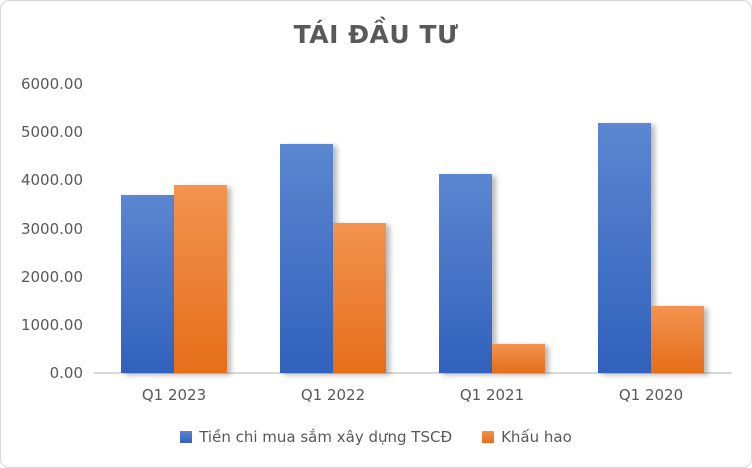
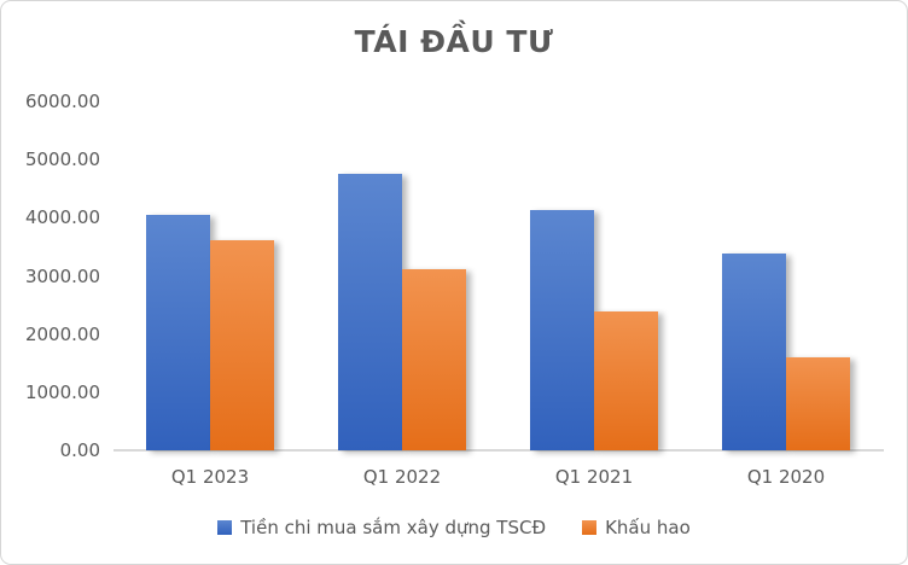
Tiền chi mua sắm xây dựng TSCĐ/Q1 2023: 3700 -> 4000
Khấu hao/Q1 2023: 3900 -> 3600
Khấu hao/Q1 2021: 600 -> 2400
Tiền chi mua sắm xây dựng TSCĐ/Q1 2020: 5200 -> 3400
Khấu hao/Q1 2020: 1400 -> 1600
